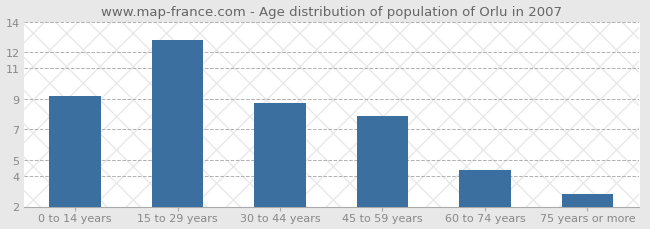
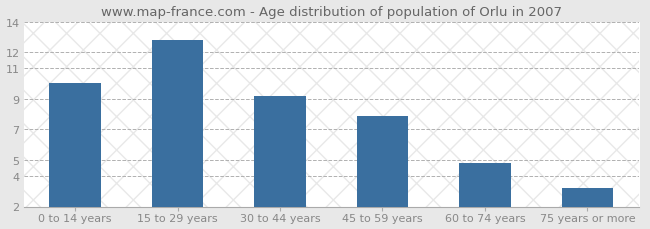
0 to 14 years: 9.2 -> 10.0
30 to 44 years: 8.7 -> 9.2
60 to 74 years: 4.4 -> 4.8
75 years or more: 2.8 -> 3.2
